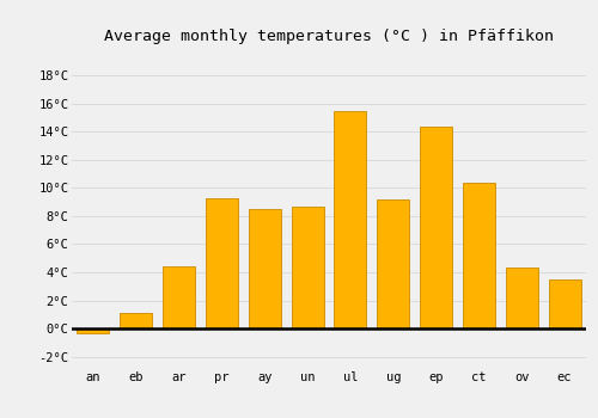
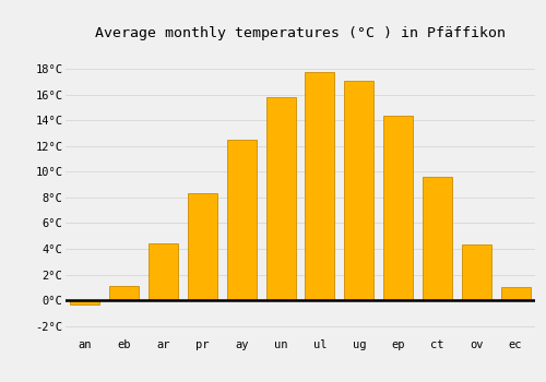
pr: 9.3°C -> 8.3°C
ay: 8.5°C -> 12.5°C
un: 8.7°C -> 15.8°C
ul: 15.5°C -> 17.8°C
ug: 9.2°C -> 17.1°C
ct: 10.4°C -> 9.6°C
ec: 3.5°C -> 1.0°C
